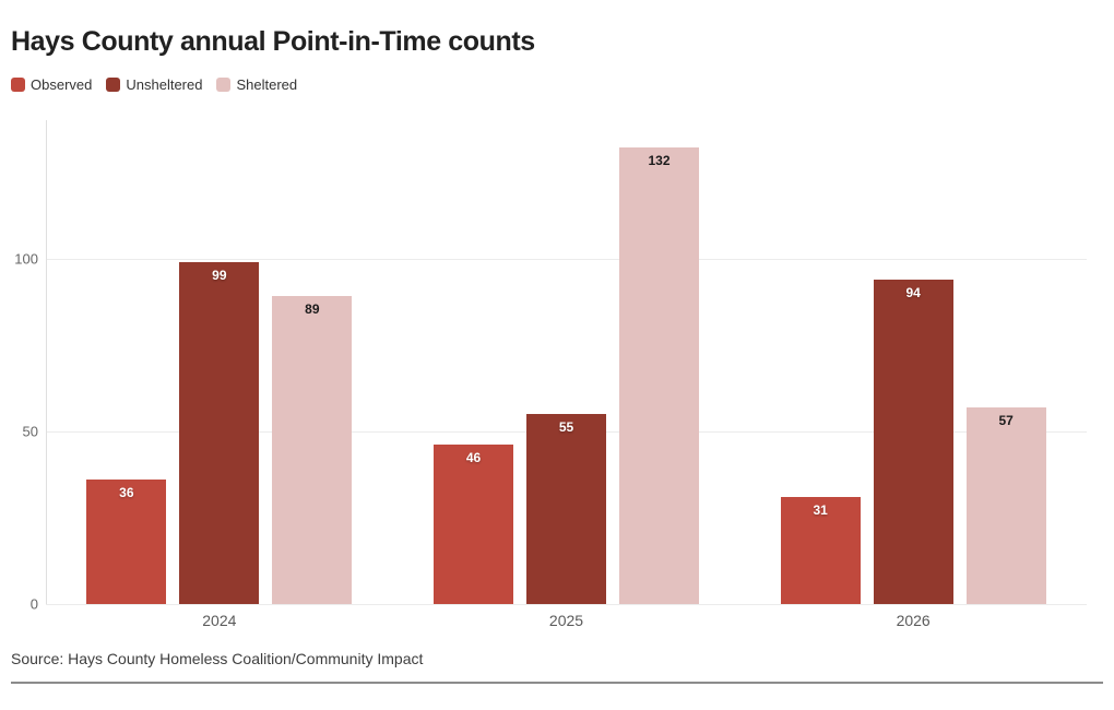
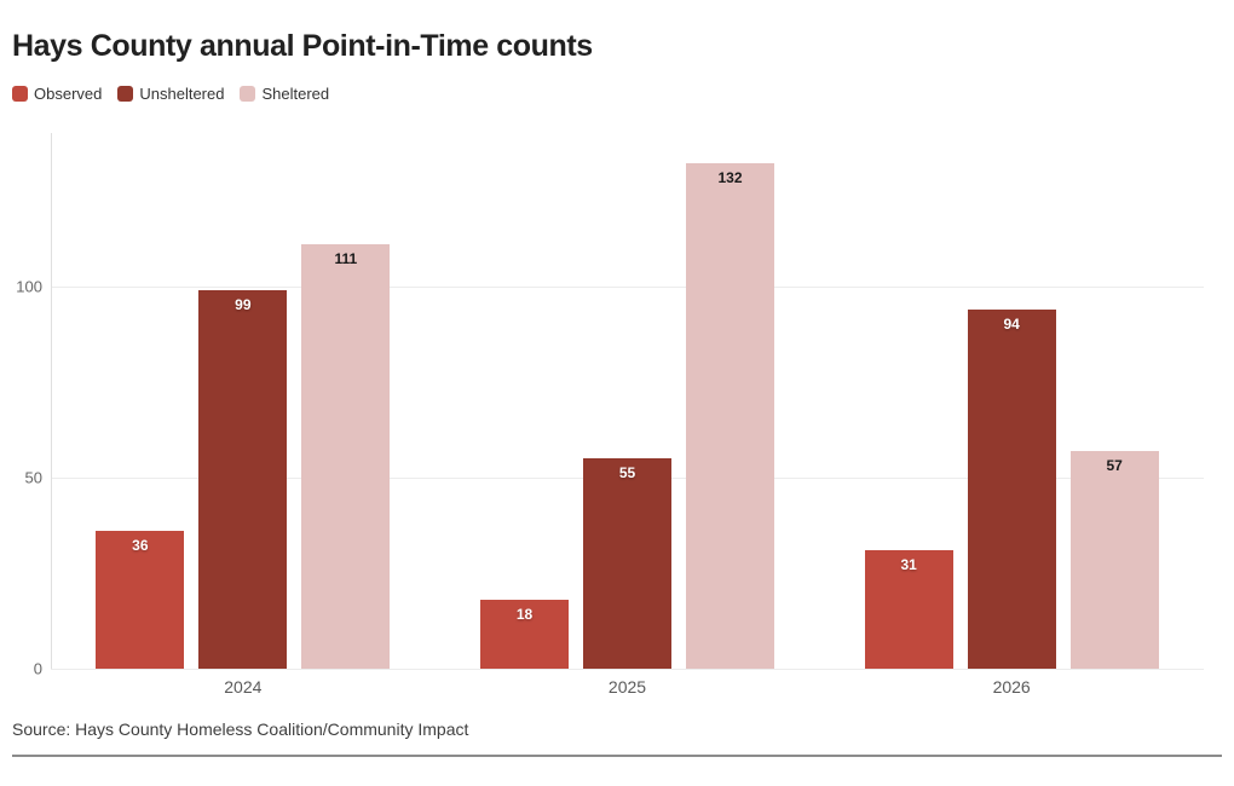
Sheltered/2024: 89 -> 111
Observed/2025: 46 -> 18
